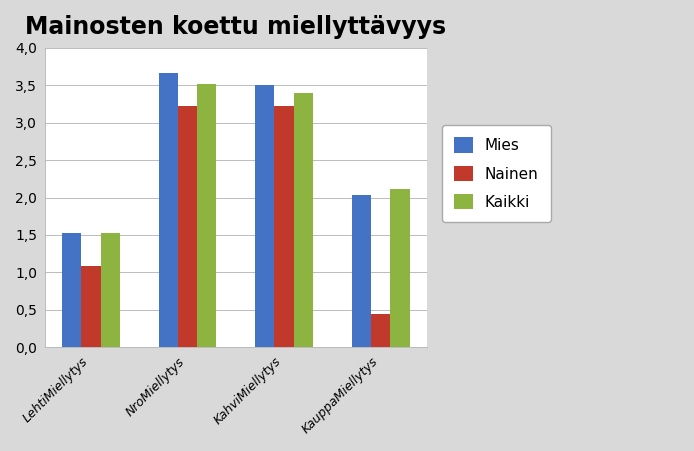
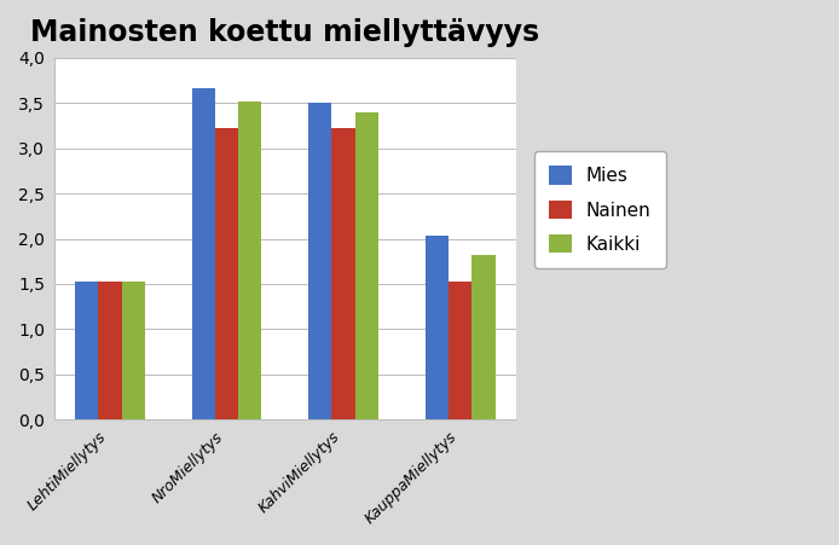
Nainen/LehtiMiellytys: 1,08 -> 1,53
Nainen/KauppaMiellytys: 0,44 -> 1,52
Kaikki/KauppaMiellytys: 2,12 -> 1,82
